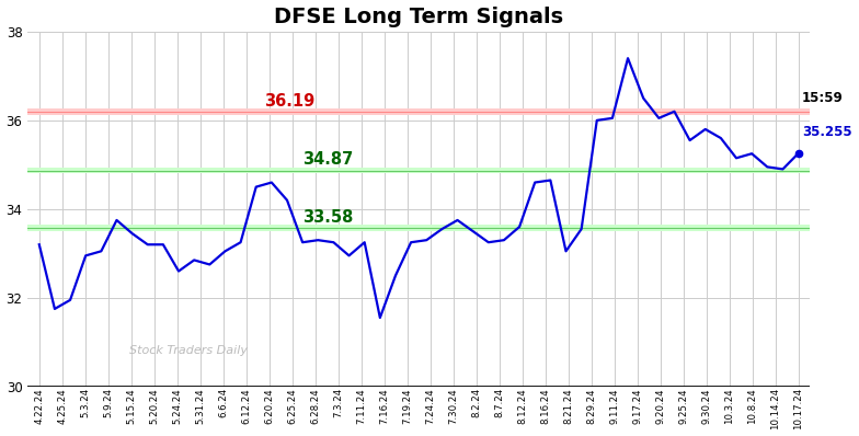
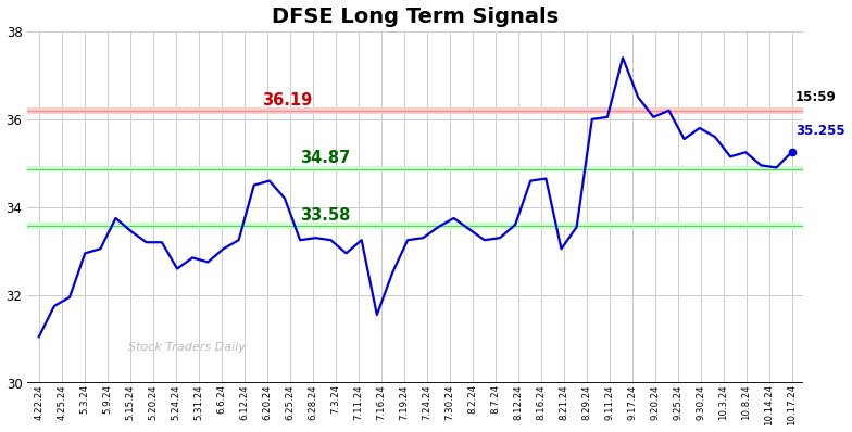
4.22.24: 33.20 -> 31.05
